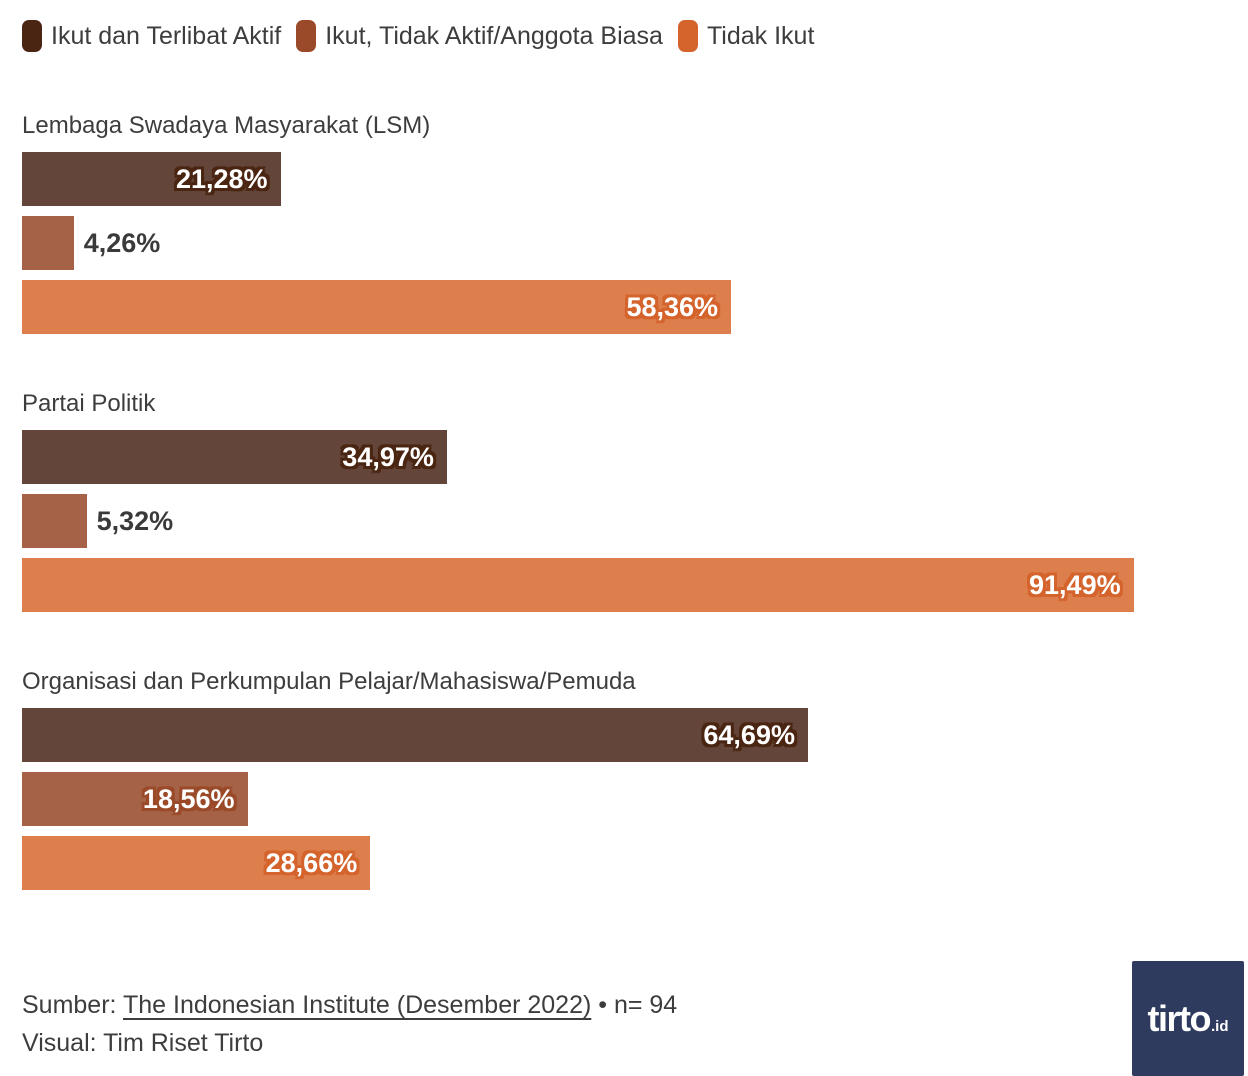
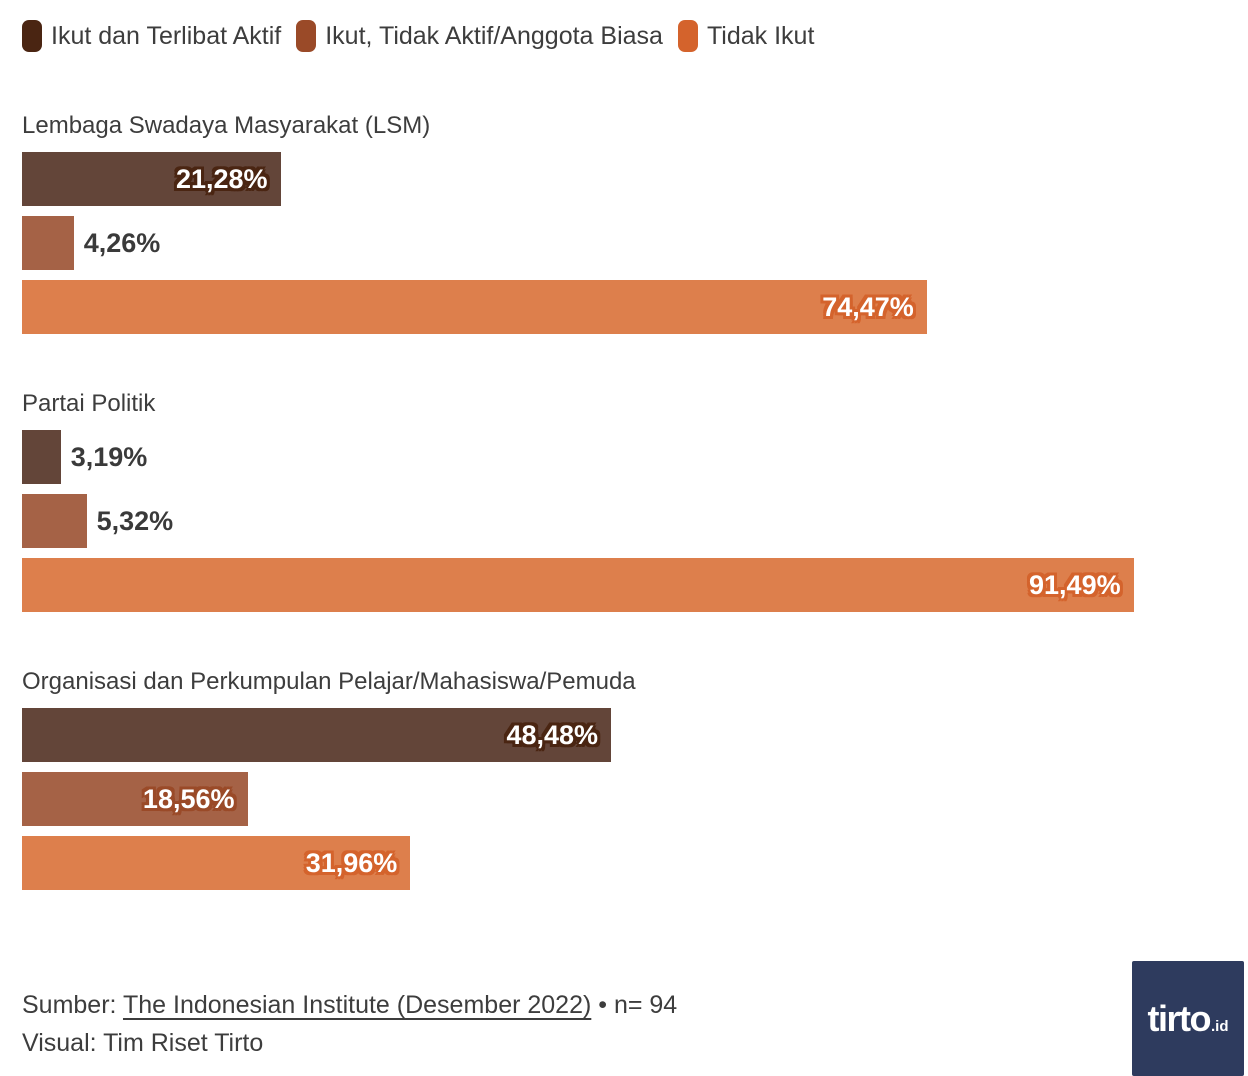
Tidak Ikut/Lembaga Swadaya Masyarakat (LSM): 58,36% -> 74,47%
Ikut dan Terlibat Aktif/Partai Politik: 34,97% -> 3,19%
Ikut dan Terlibat Aktif/Organisasi dan Perkumpulan Pelajar/Mahasiswa/Pemuda: 64,69% -> 48,48%
Tidak Ikut/Organisasi dan Perkumpulan Pelajar/Mahasiswa/Pemuda: 28,66% -> 31,96%
